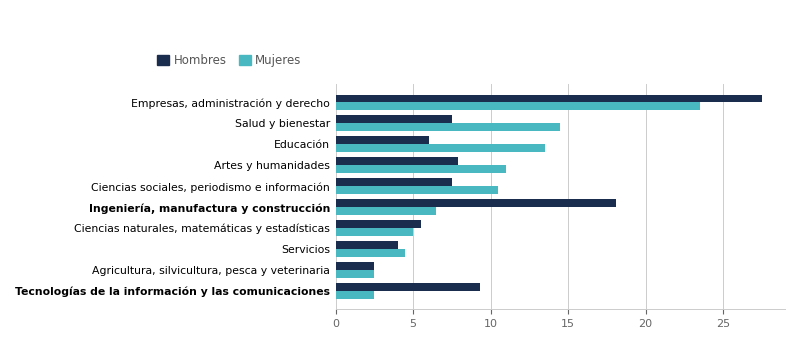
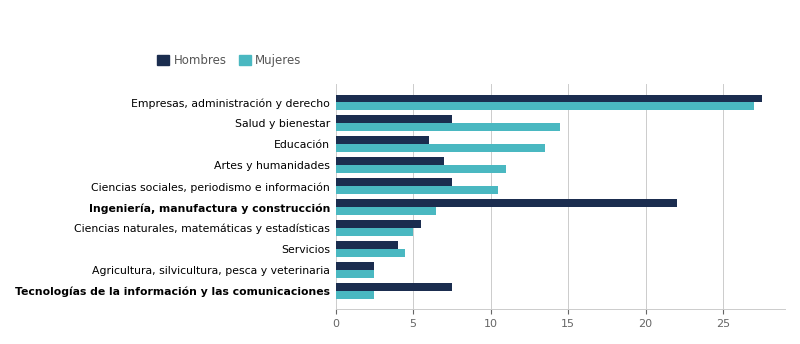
Mujeres/Empresas, administración y derecho: 23.5 -> 27.0
Hombres/Artes y humanidades: 7.9 -> 7.0
Hombres/Ingeniería, manufactura y construcción: 18.1 -> 22.0
Hombres/Tecnologías de la información y las comunicaciones: 9.3 -> 7.5
